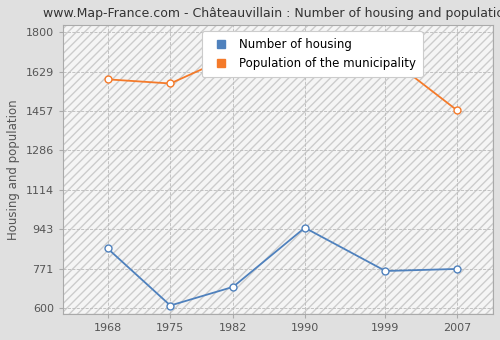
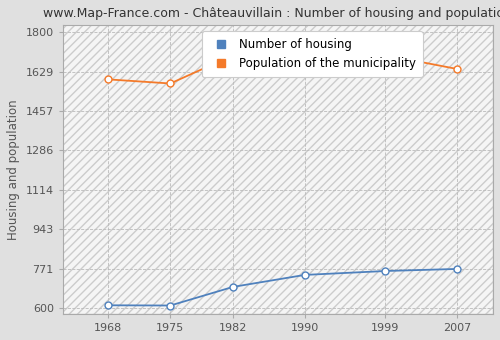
Number of housing/1968: 860 -> 613
Number of housing/1990: 950 -> 745
Population of the municipality/2007: 1460 -> 1640
